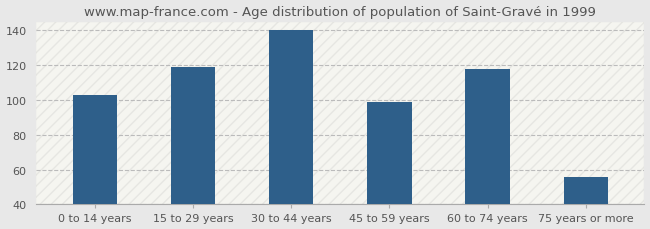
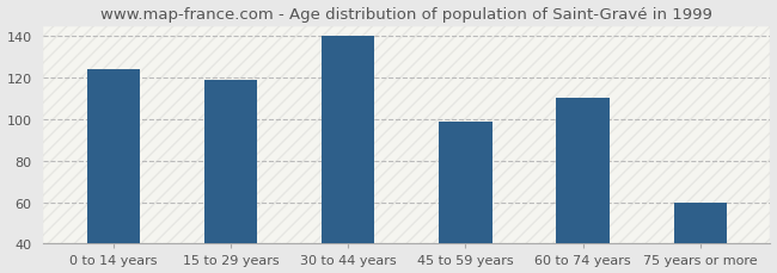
0 to 14 years: 103 -> 124
60 to 74 years: 118 -> 110
75 years or more: 56 -> 60
